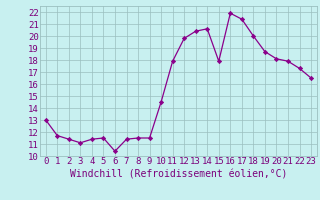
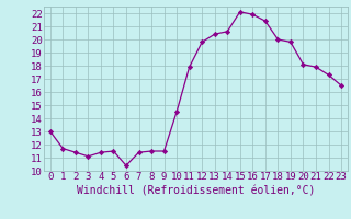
15: 17.9 -> 22.1
19: 18.7 -> 19.8
